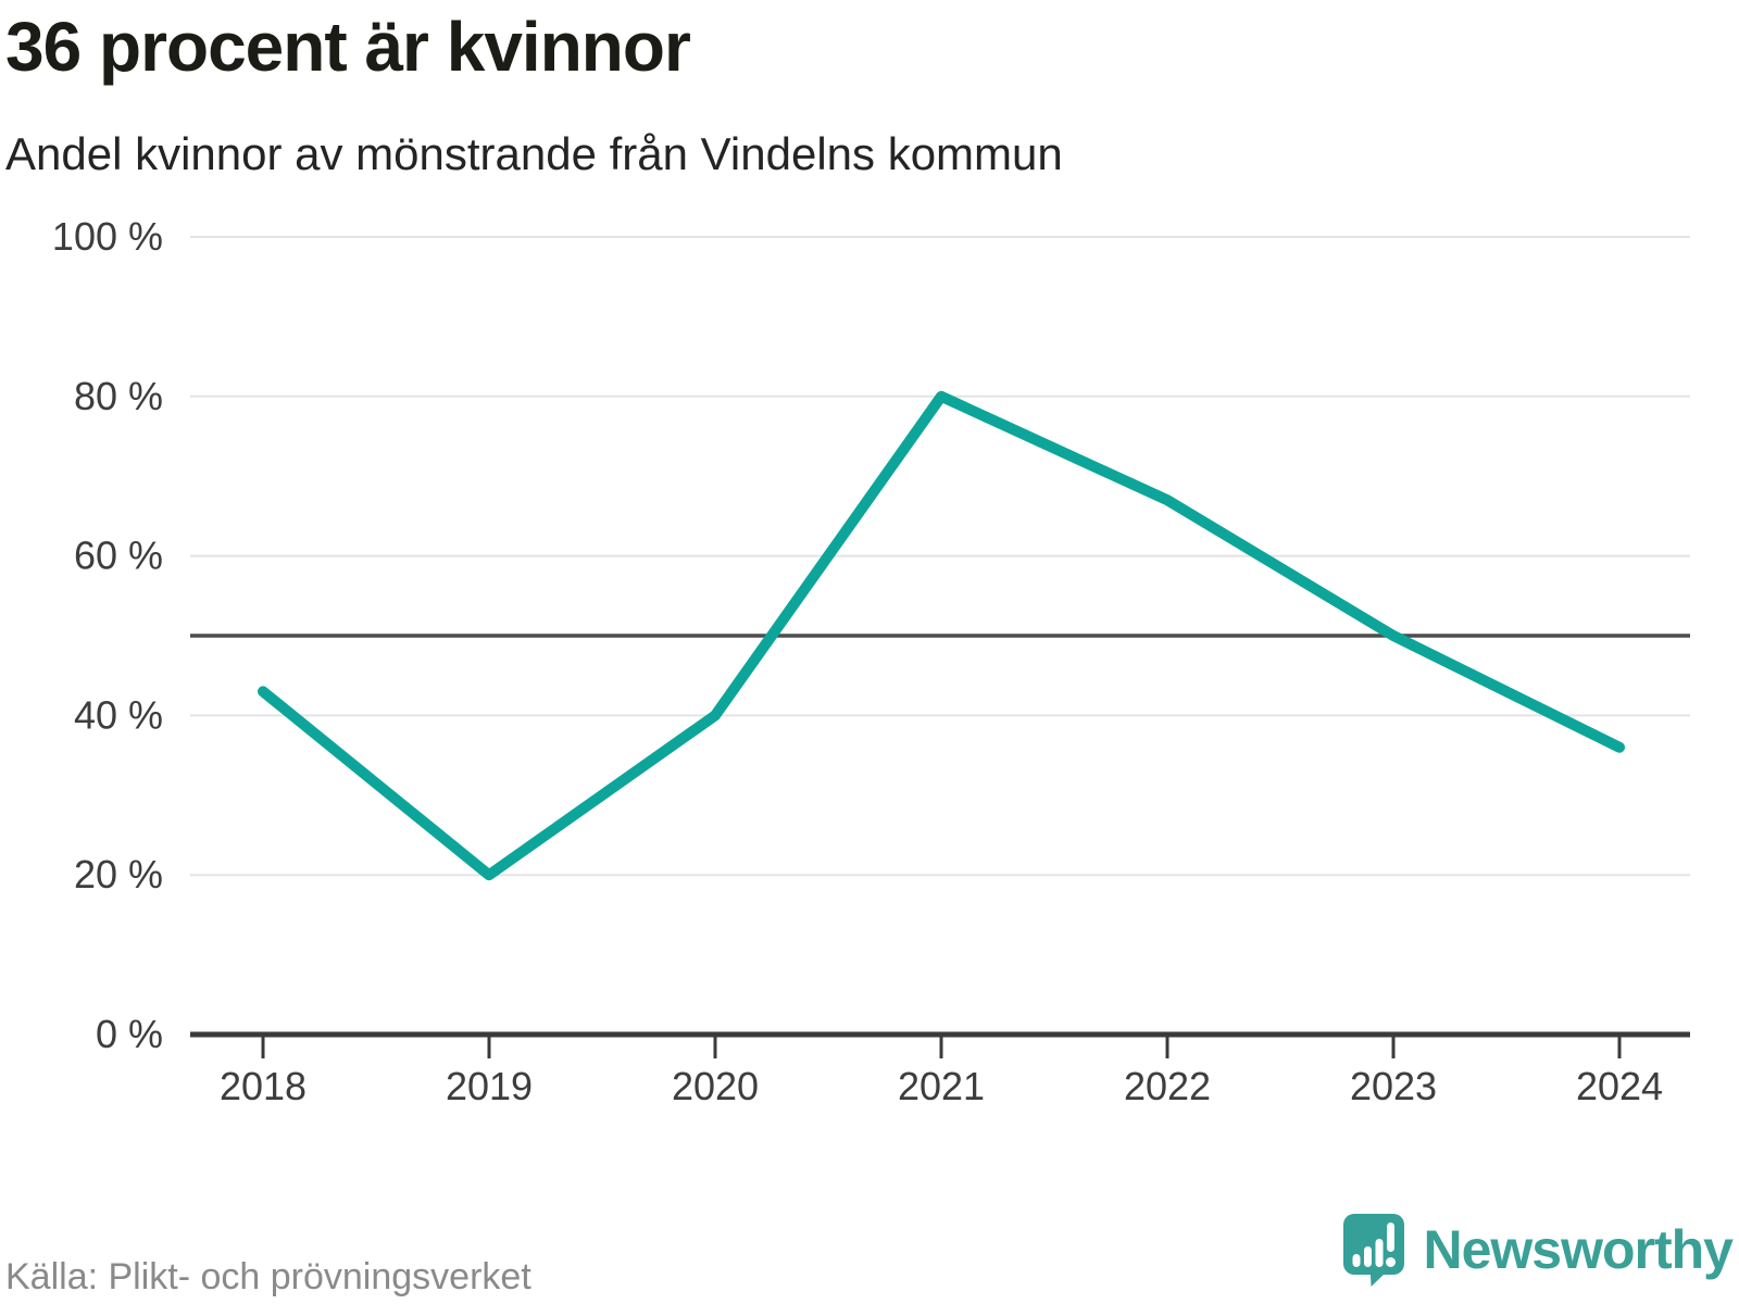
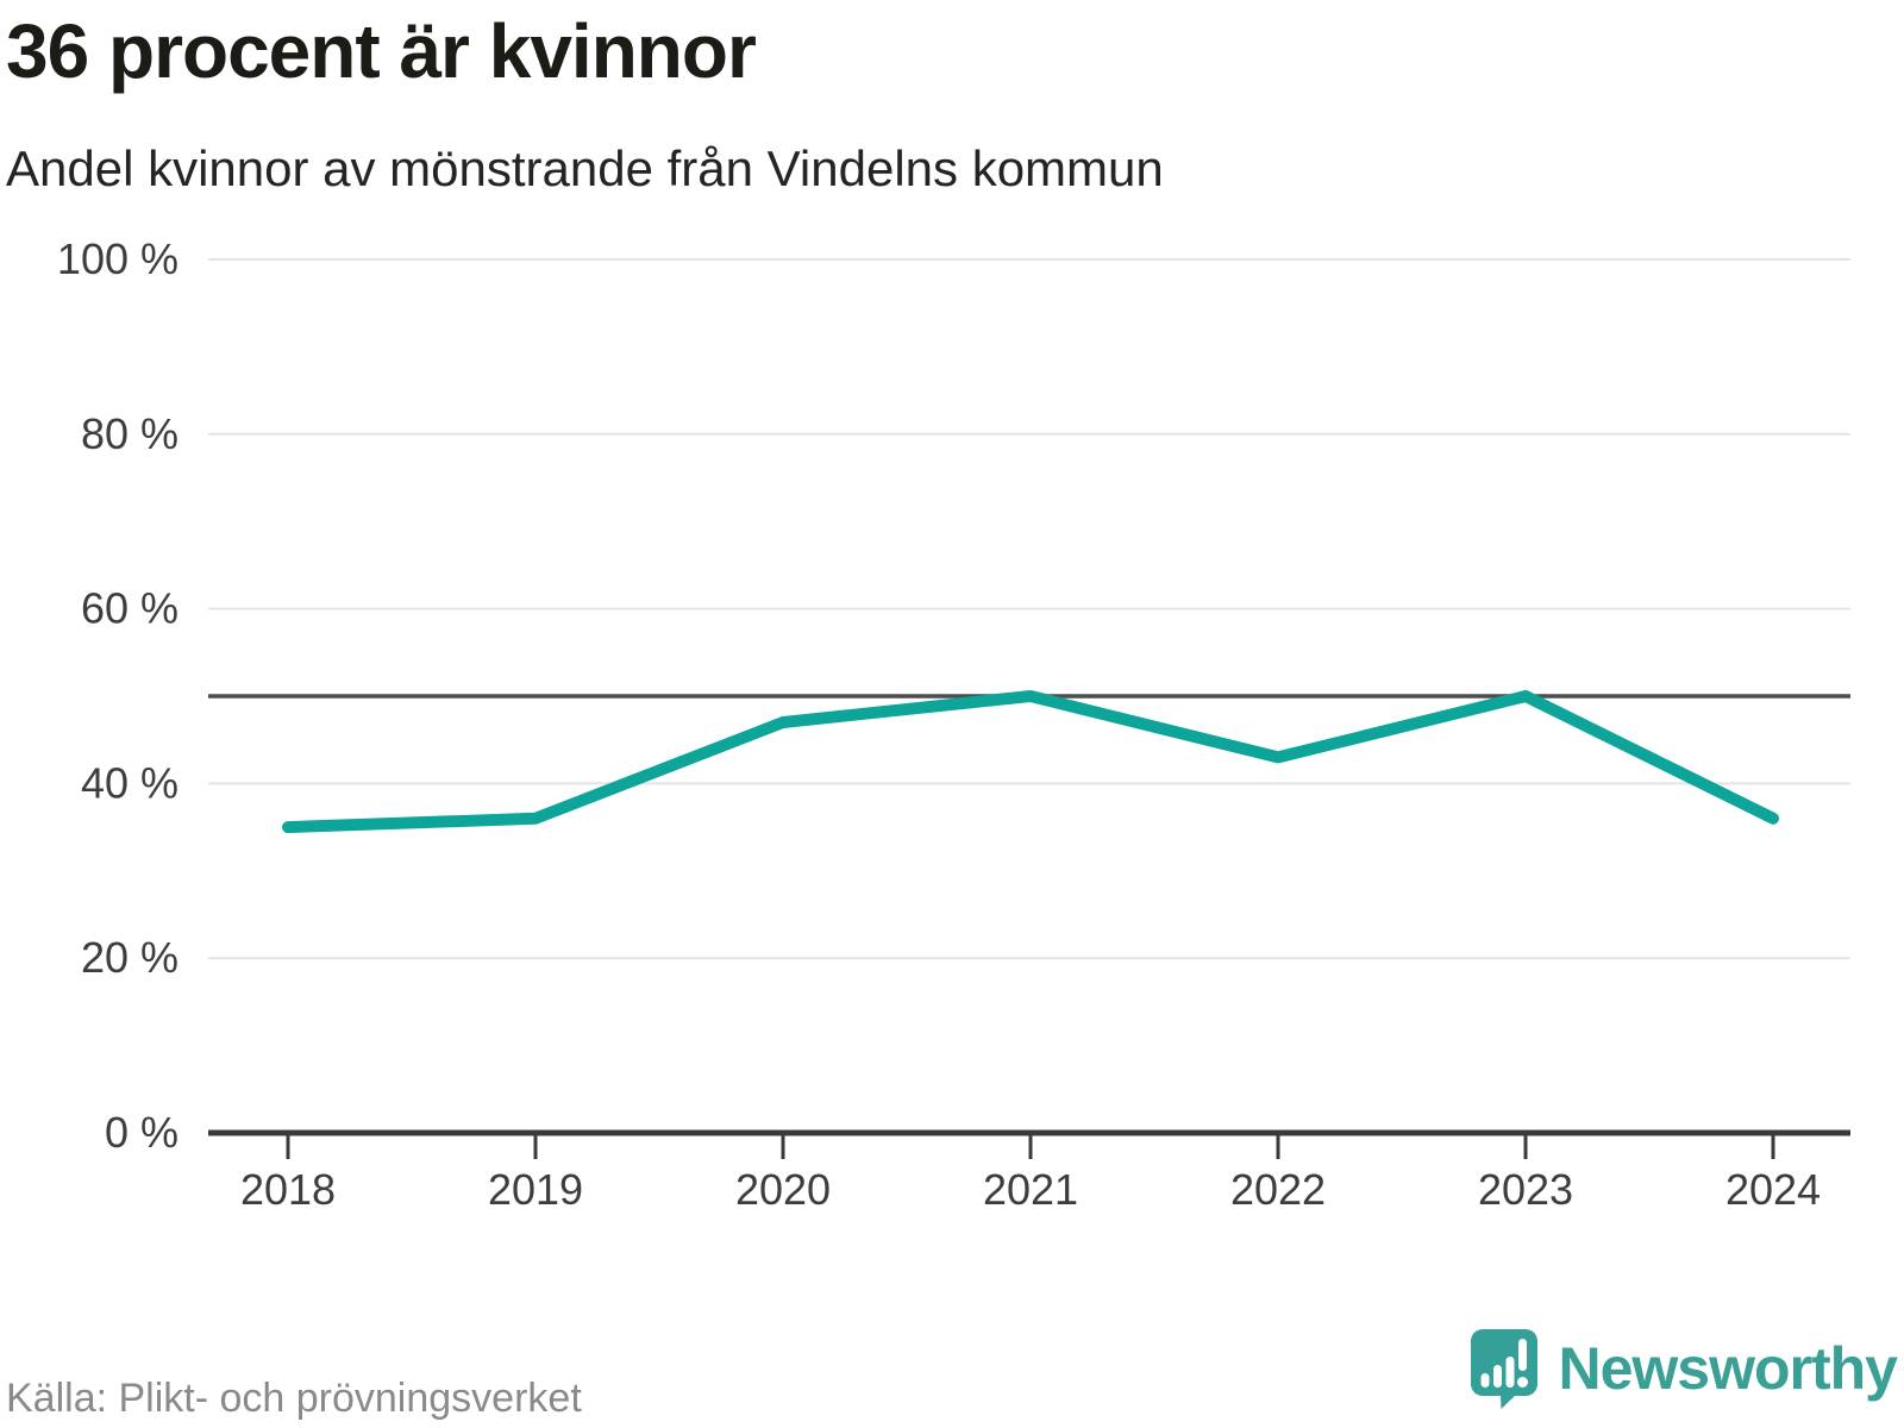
2018: 43% -> 35%
2019: 20% -> 36%
2020: 40% -> 47%
2021: 80% -> 50%
2022: 67% -> 43%
